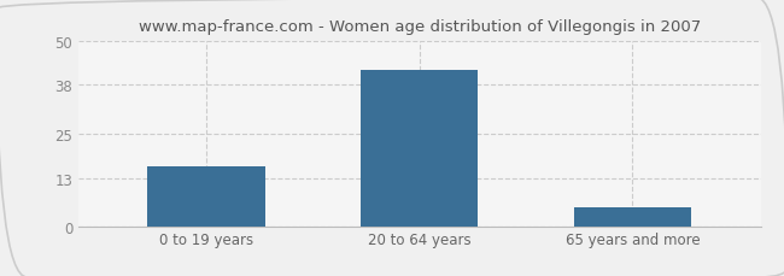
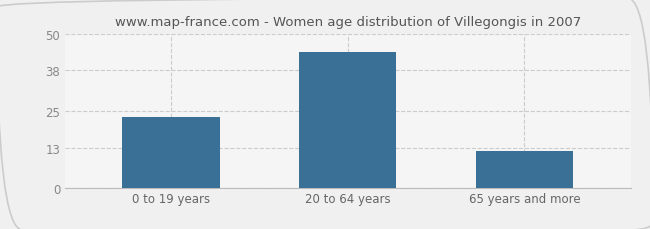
0 to 19 years: 16 -> 23
20 to 64 years: 42 -> 44
65 years and more: 5 -> 12
